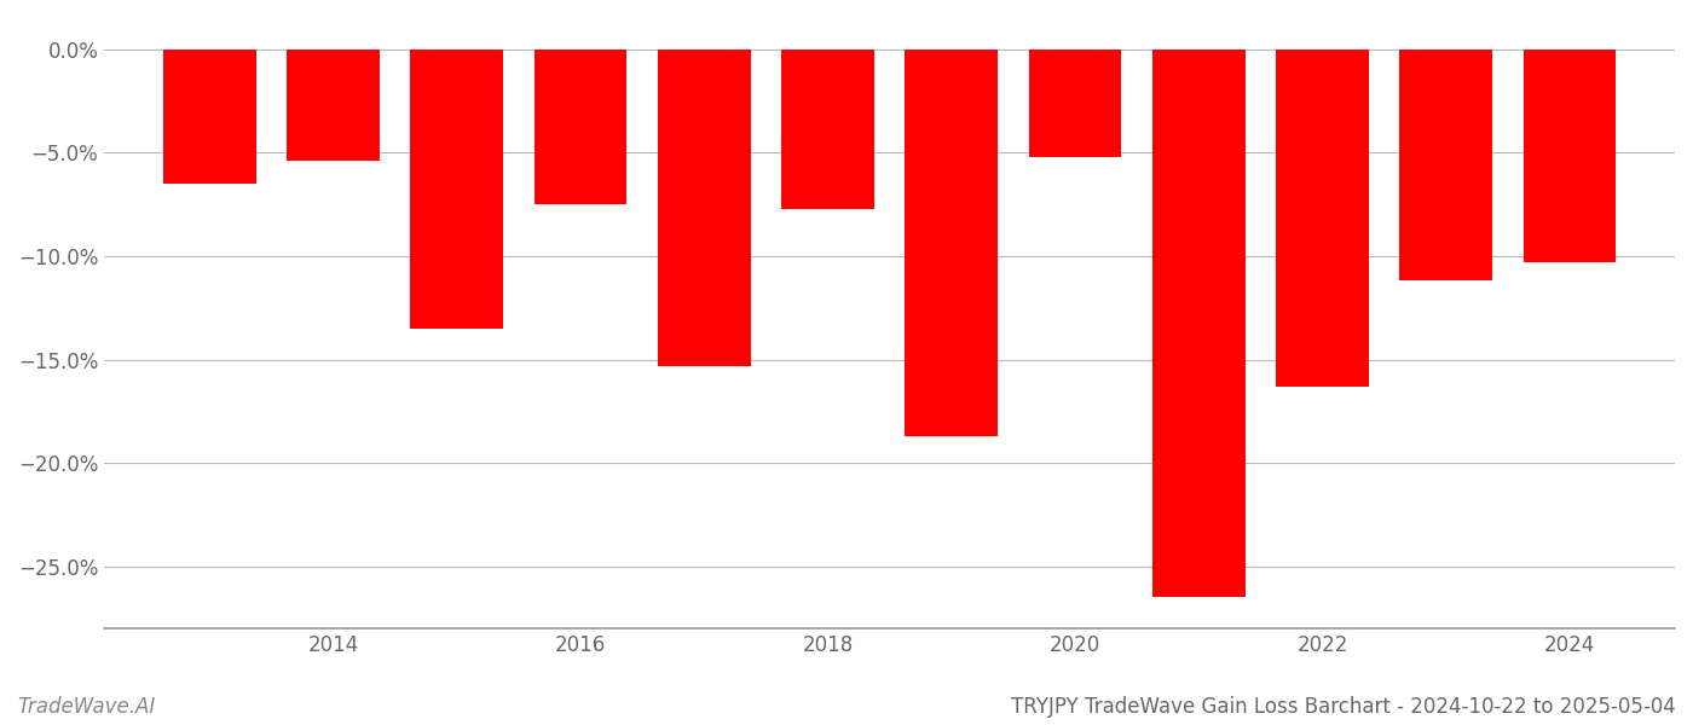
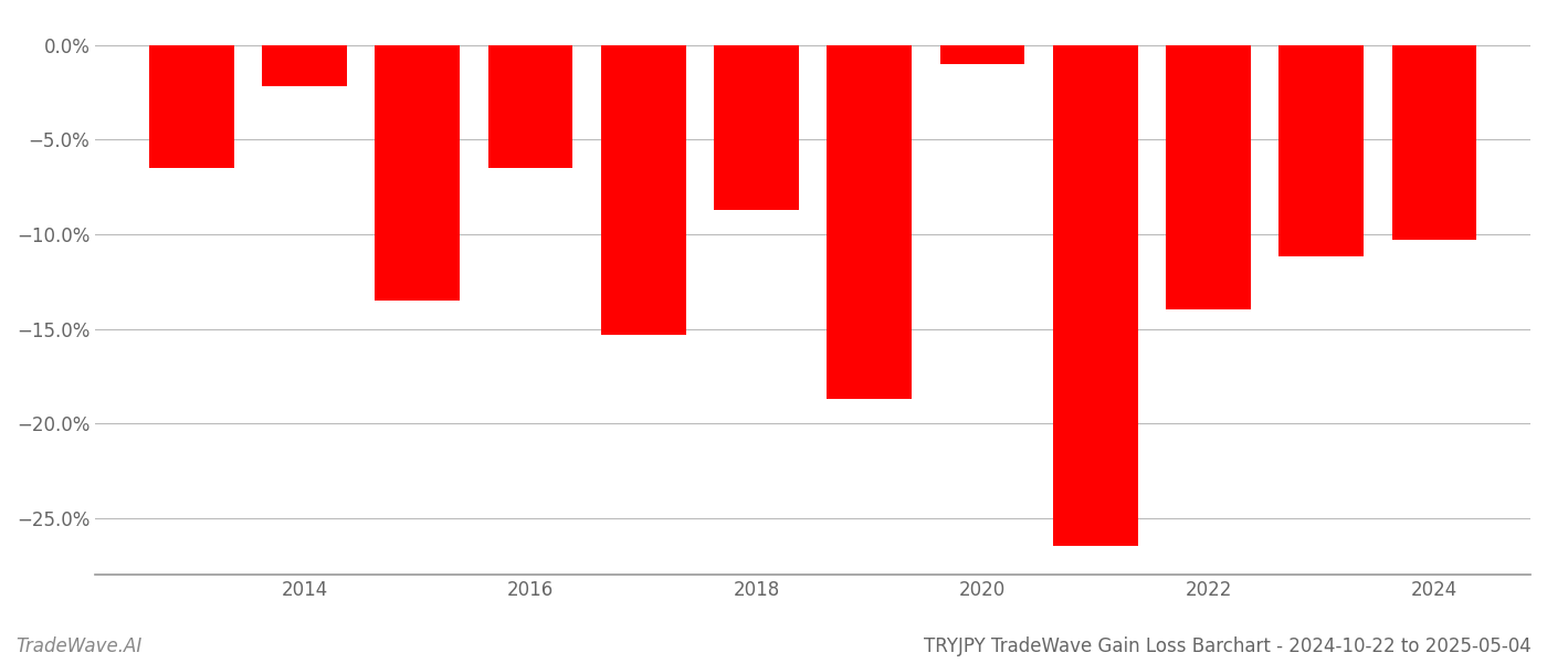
2014: -5.4% -> -2.2%
2016: -7.5% -> -6.5%
2018: -7.7% -> -8.7%
2020: -5.2% -> -1.0%
2022: -16.3% -> -14.0%
